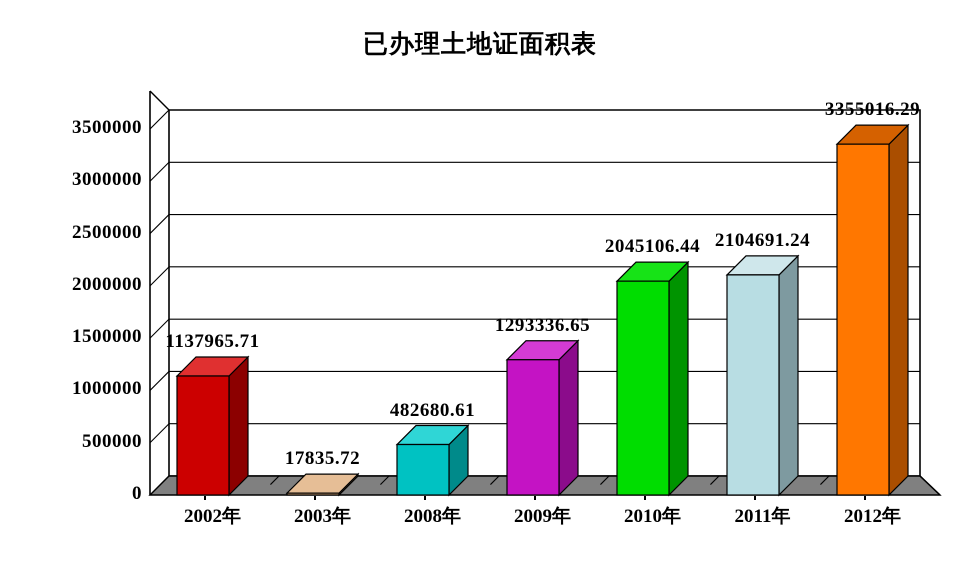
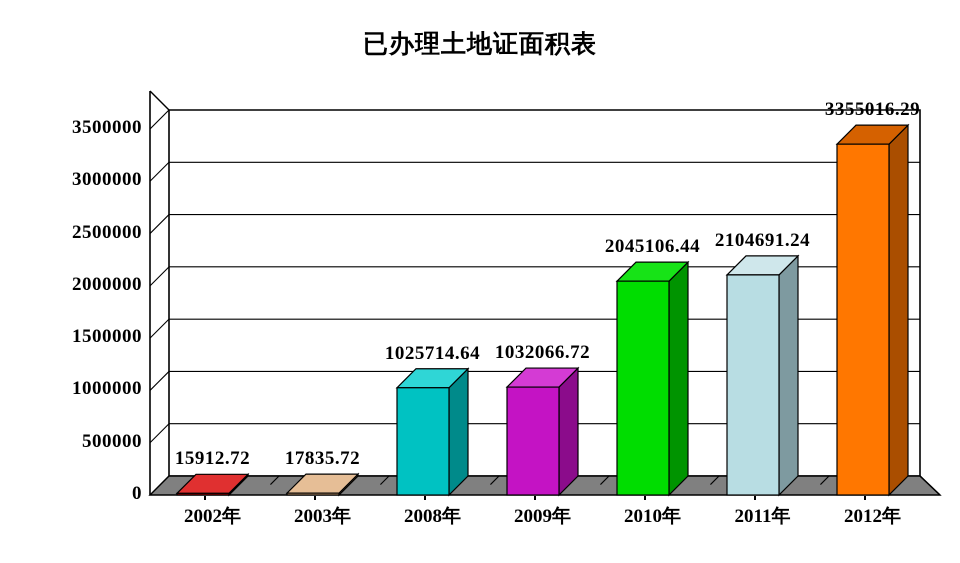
2002年: 1137965.71 -> 15912.72
2008年: 482680.61 -> 1025714.64
2009年: 1293336.65 -> 1032066.72
